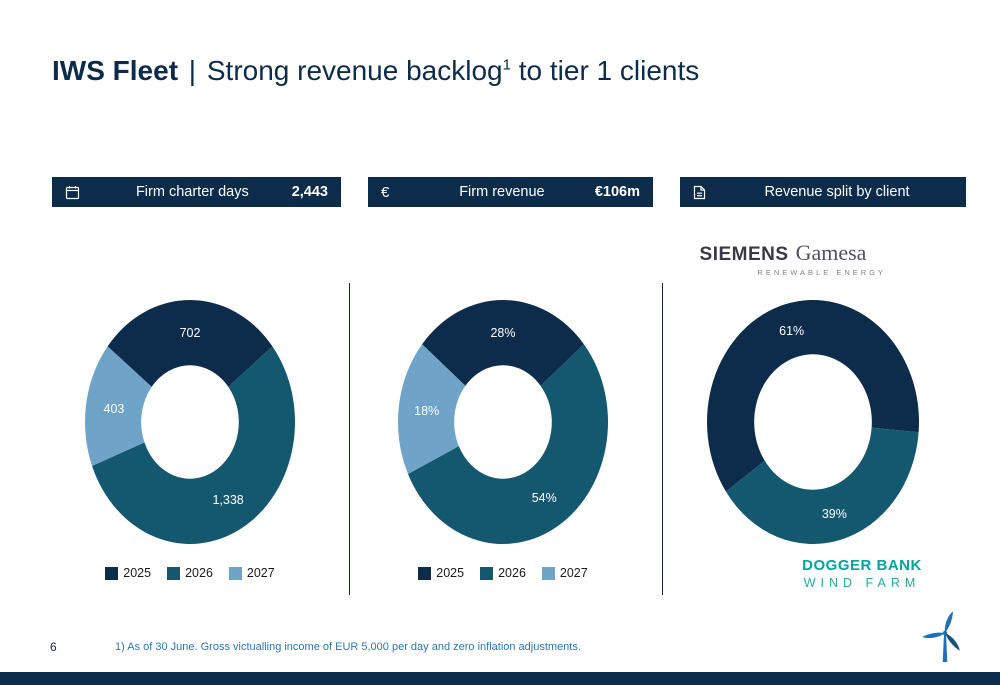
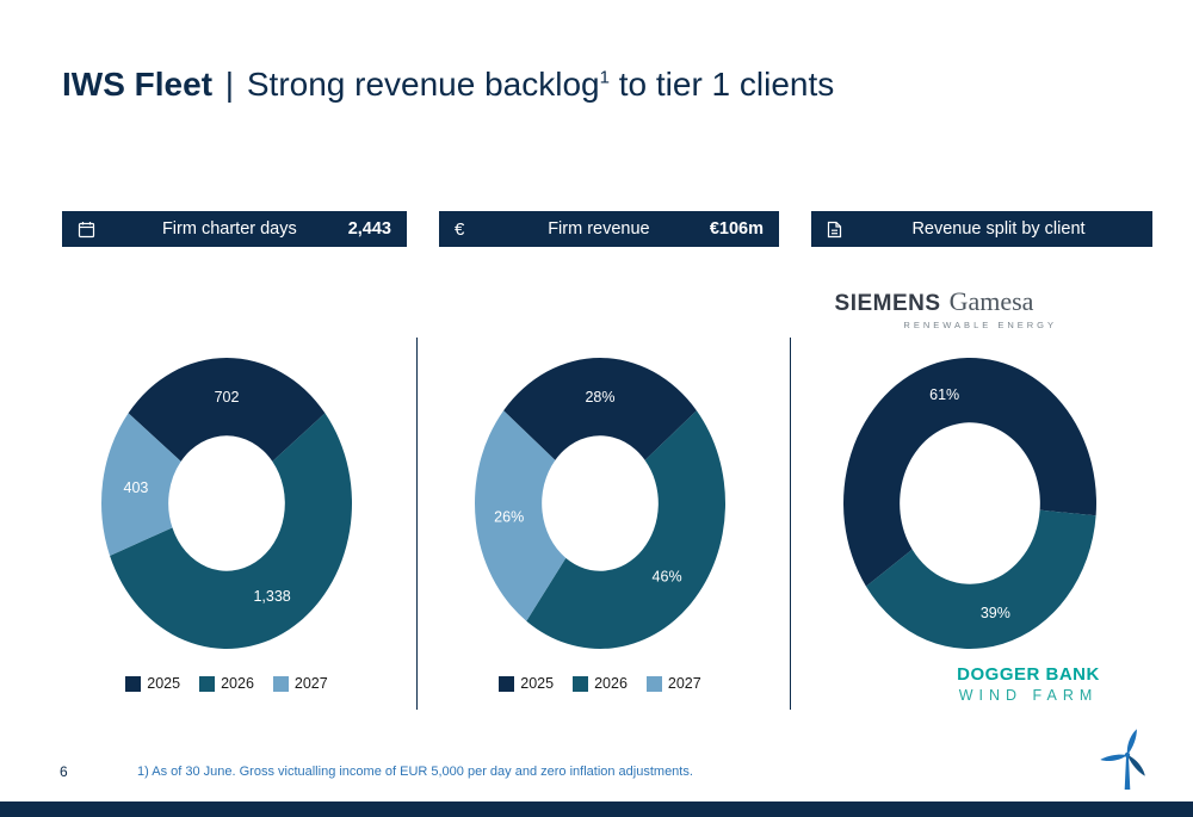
Firm revenue/2026: 54% -> 46%
Firm revenue/2027: 18% -> 26%
